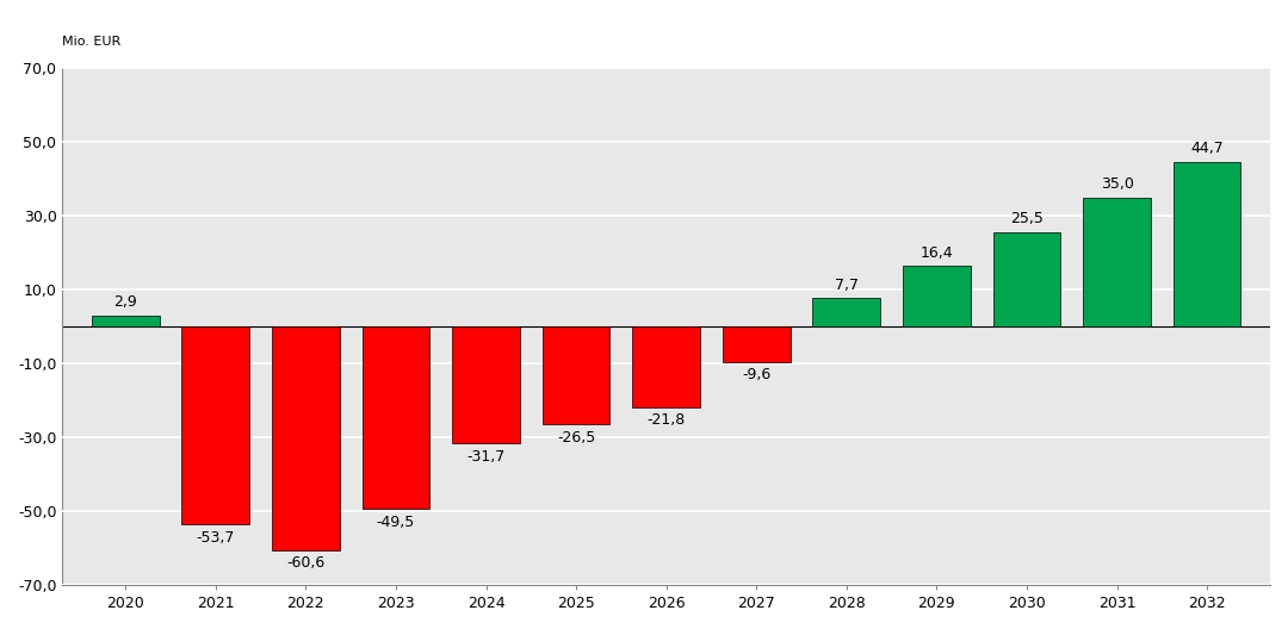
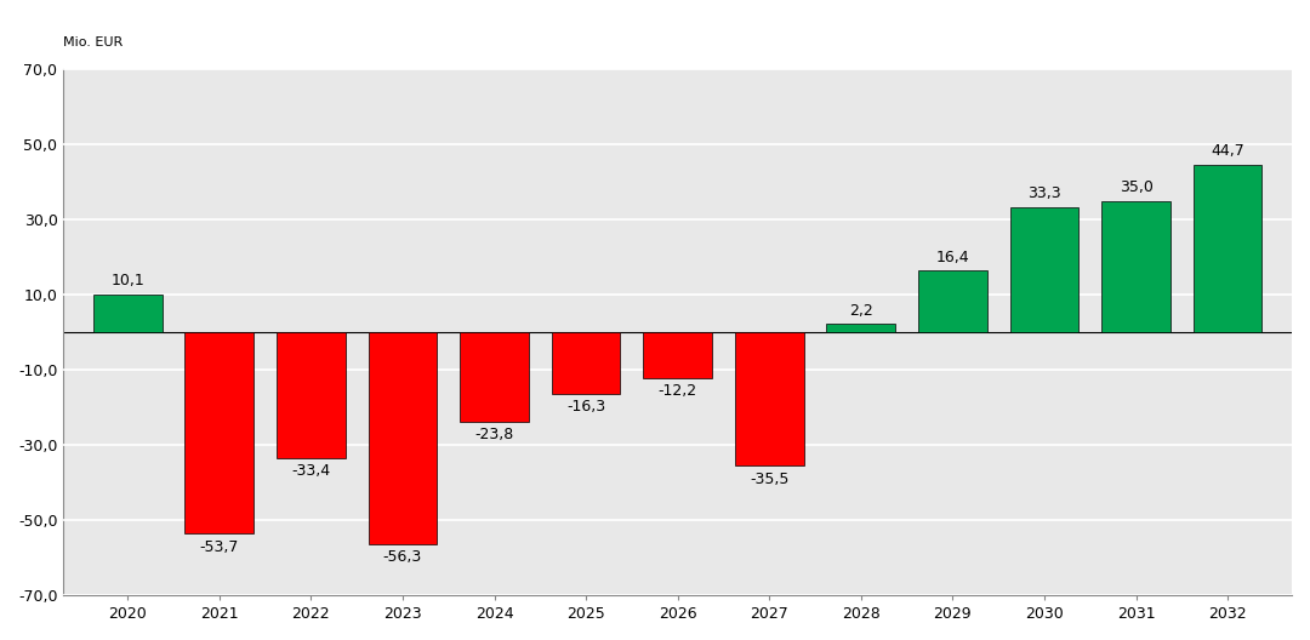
2020: 2,9 -> 10,1
2022: -60,6 -> -33,4
2023: -49,5 -> -56,3
2024: -31,7 -> -23,8
2025: -26,5 -> -16,3
2026: -21,8 -> -12,2
2027: -9,6 -> -35,5
2028: 7,7 -> 2,2
2030: 25,5 -> 33,3
